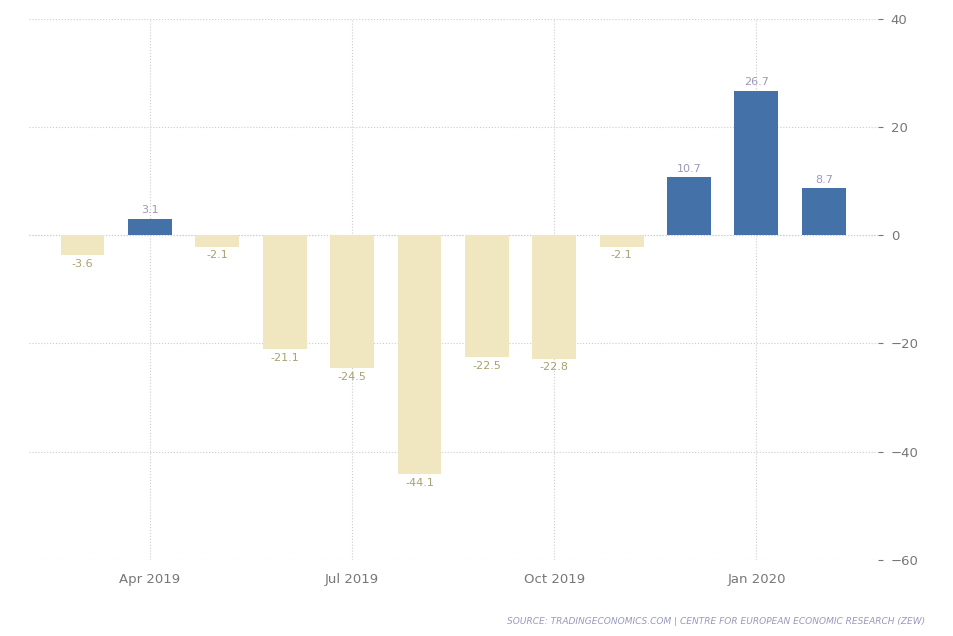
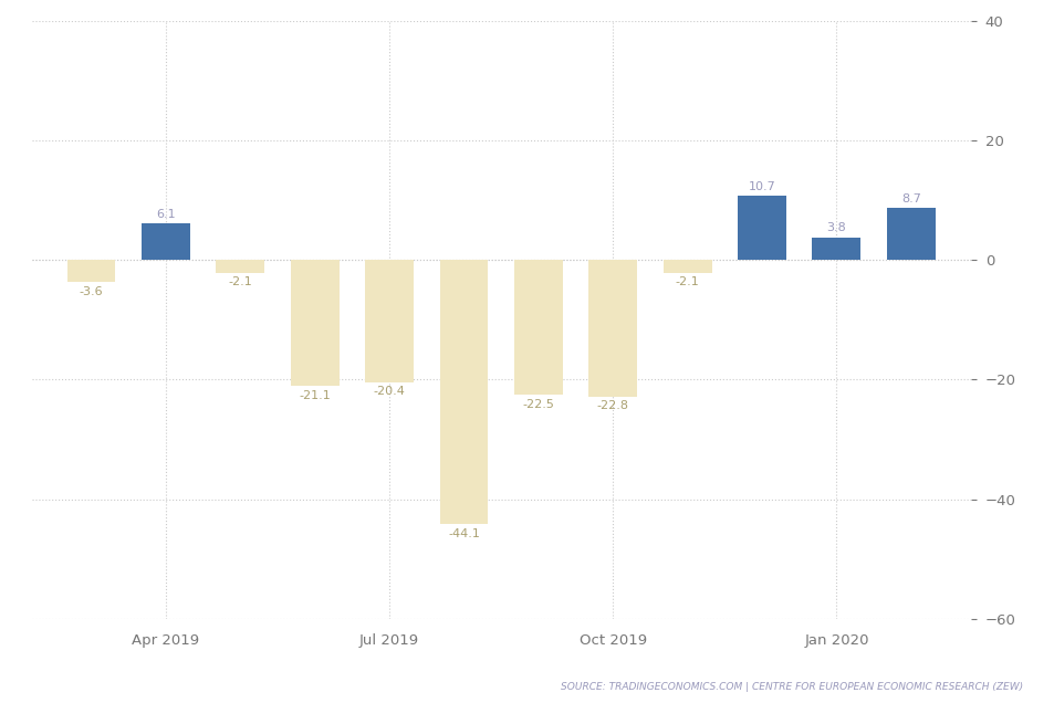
Apr 2019: 3.1 -> 6.1
Jul 2019: -24.5 -> -20.4
Jan 2020: 26.7 -> 3.8
